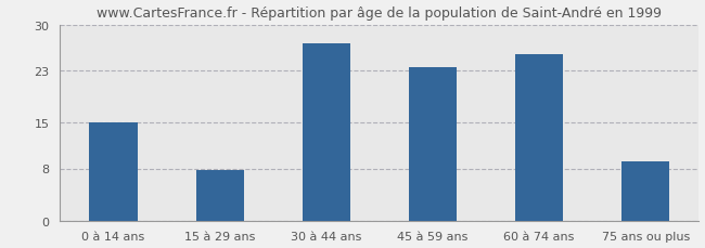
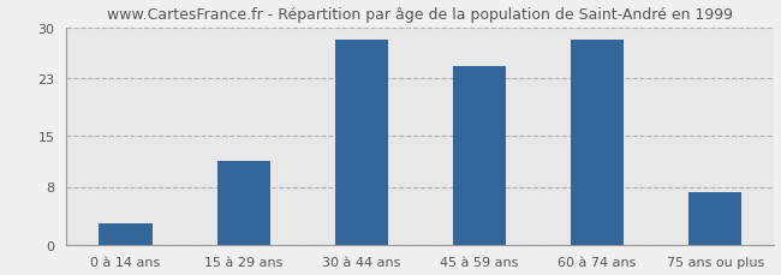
0 à 14 ans: 15.0 -> 3.0
15 à 29 ans: 7.7 -> 11.6
30 à 44 ans: 27.2 -> 28.4
45 à 59 ans: 23.5 -> 24.6
60 à 74 ans: 25.5 -> 28.4
75 ans ou plus: 9.0 -> 7.2
